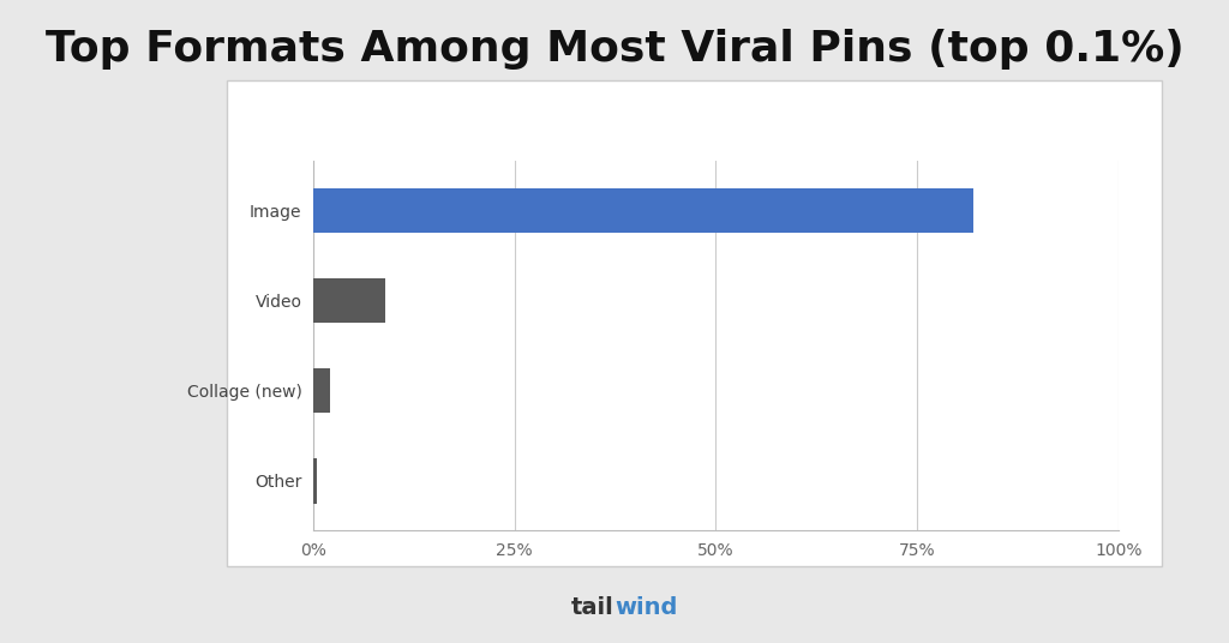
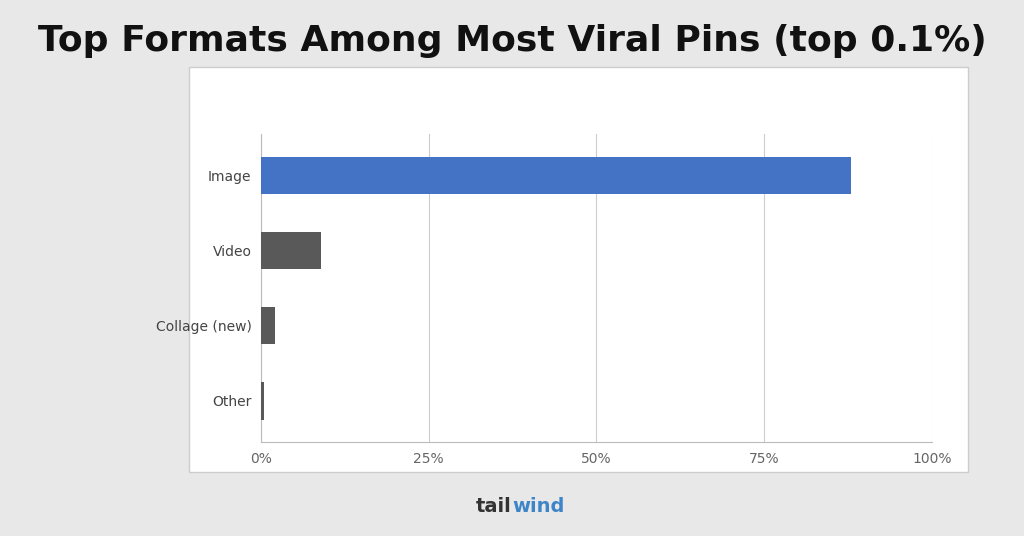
Image: 82.0% -> 88.0%
